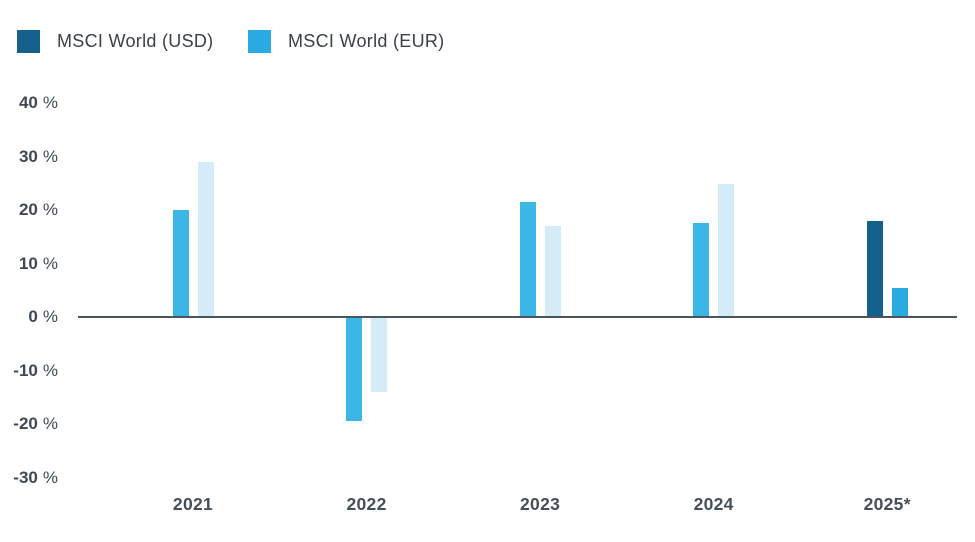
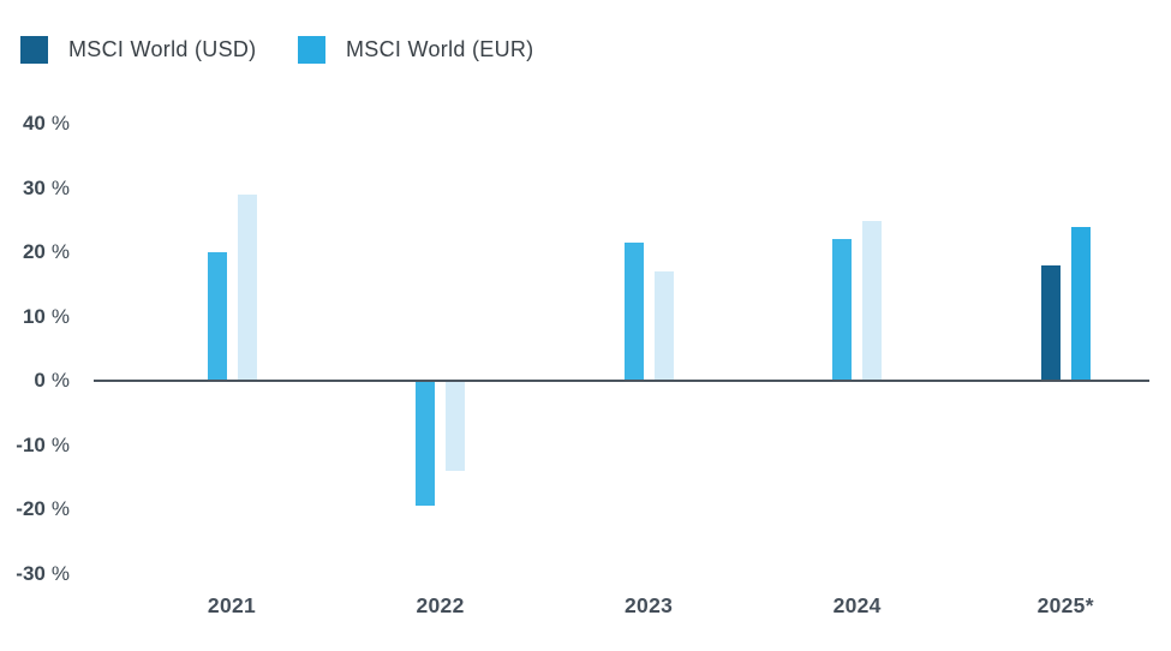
MSCI World (USD)/2024: 18 -> 22
MSCI World (EUR)/2025*: 5 -> 24
